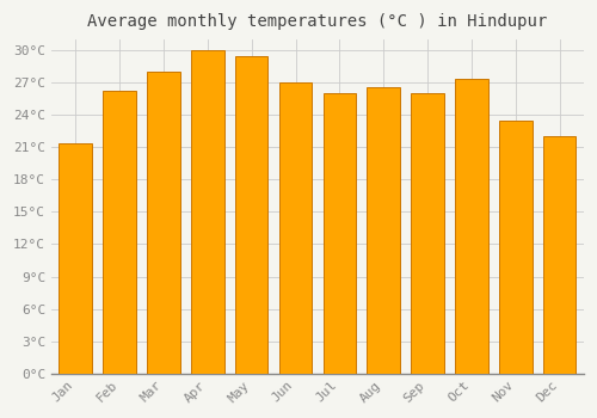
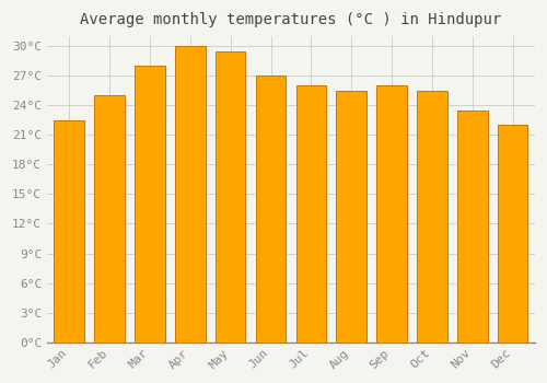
Jan: 21.4°C -> 22.5°C
Feb: 26.2°C -> 25.0°C
Aug: 26.6°C -> 25.5°C
Oct: 27.4°C -> 25.5°C
